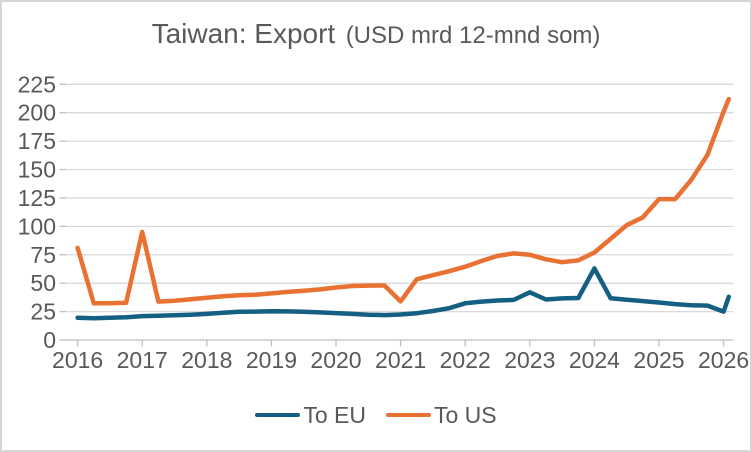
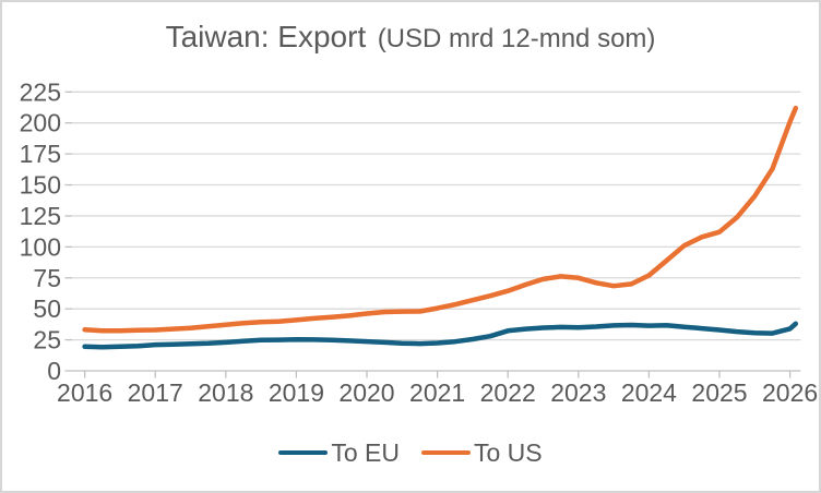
To US/2016: 81 -> 33
To US/2017: 95 -> 33
To US/2021: 34 -> 50
To EU/2023: 42 -> 35
To EU/2024: 63 -> 36
To US/2025: 124 -> 112
To EU/2026: 25 -> 34
